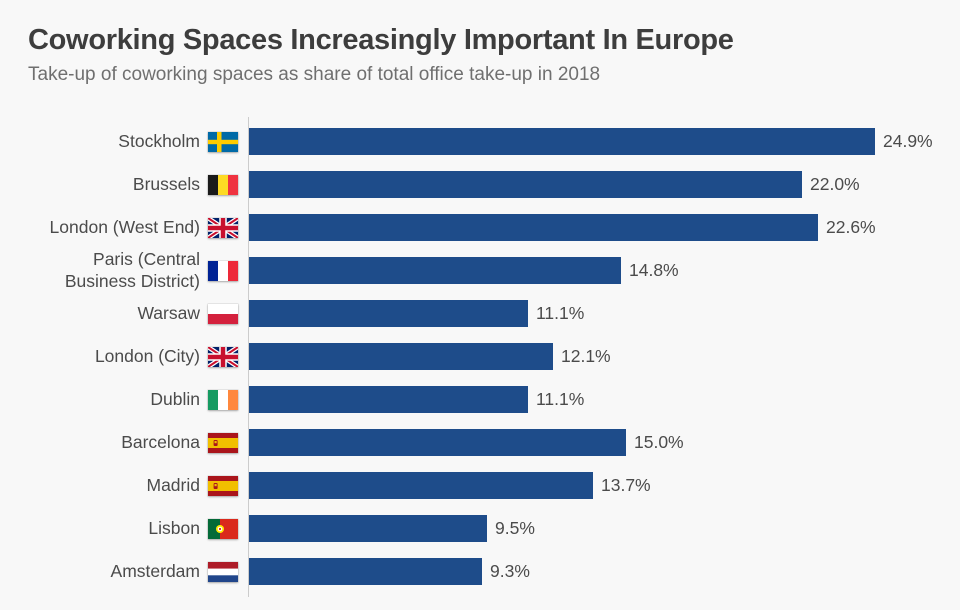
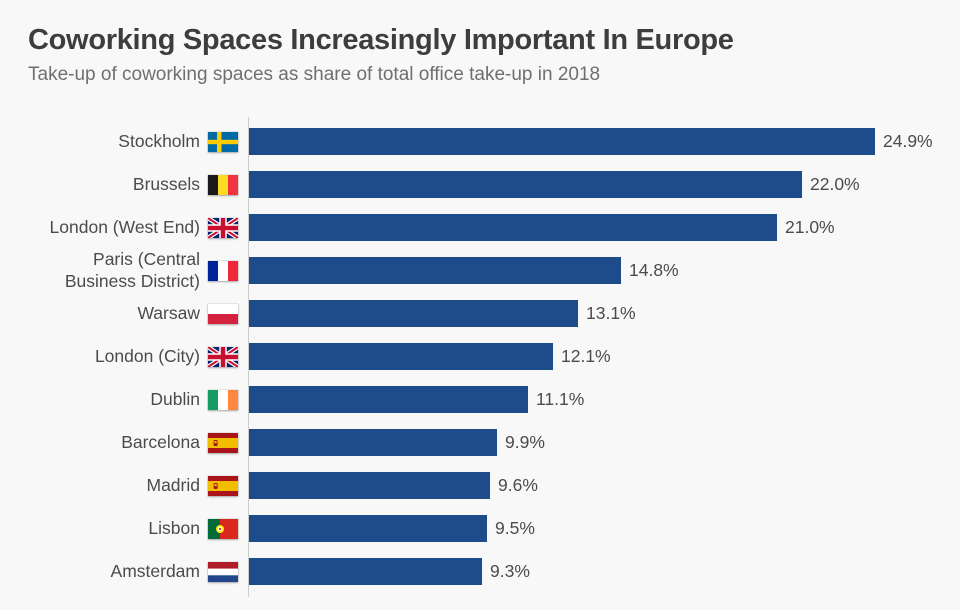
London (West End): 22.6% -> 21.0%
Warsaw: 11.1% -> 13.1%
Barcelona: 15.0% -> 9.9%
Madrid: 13.7% -> 9.6%
